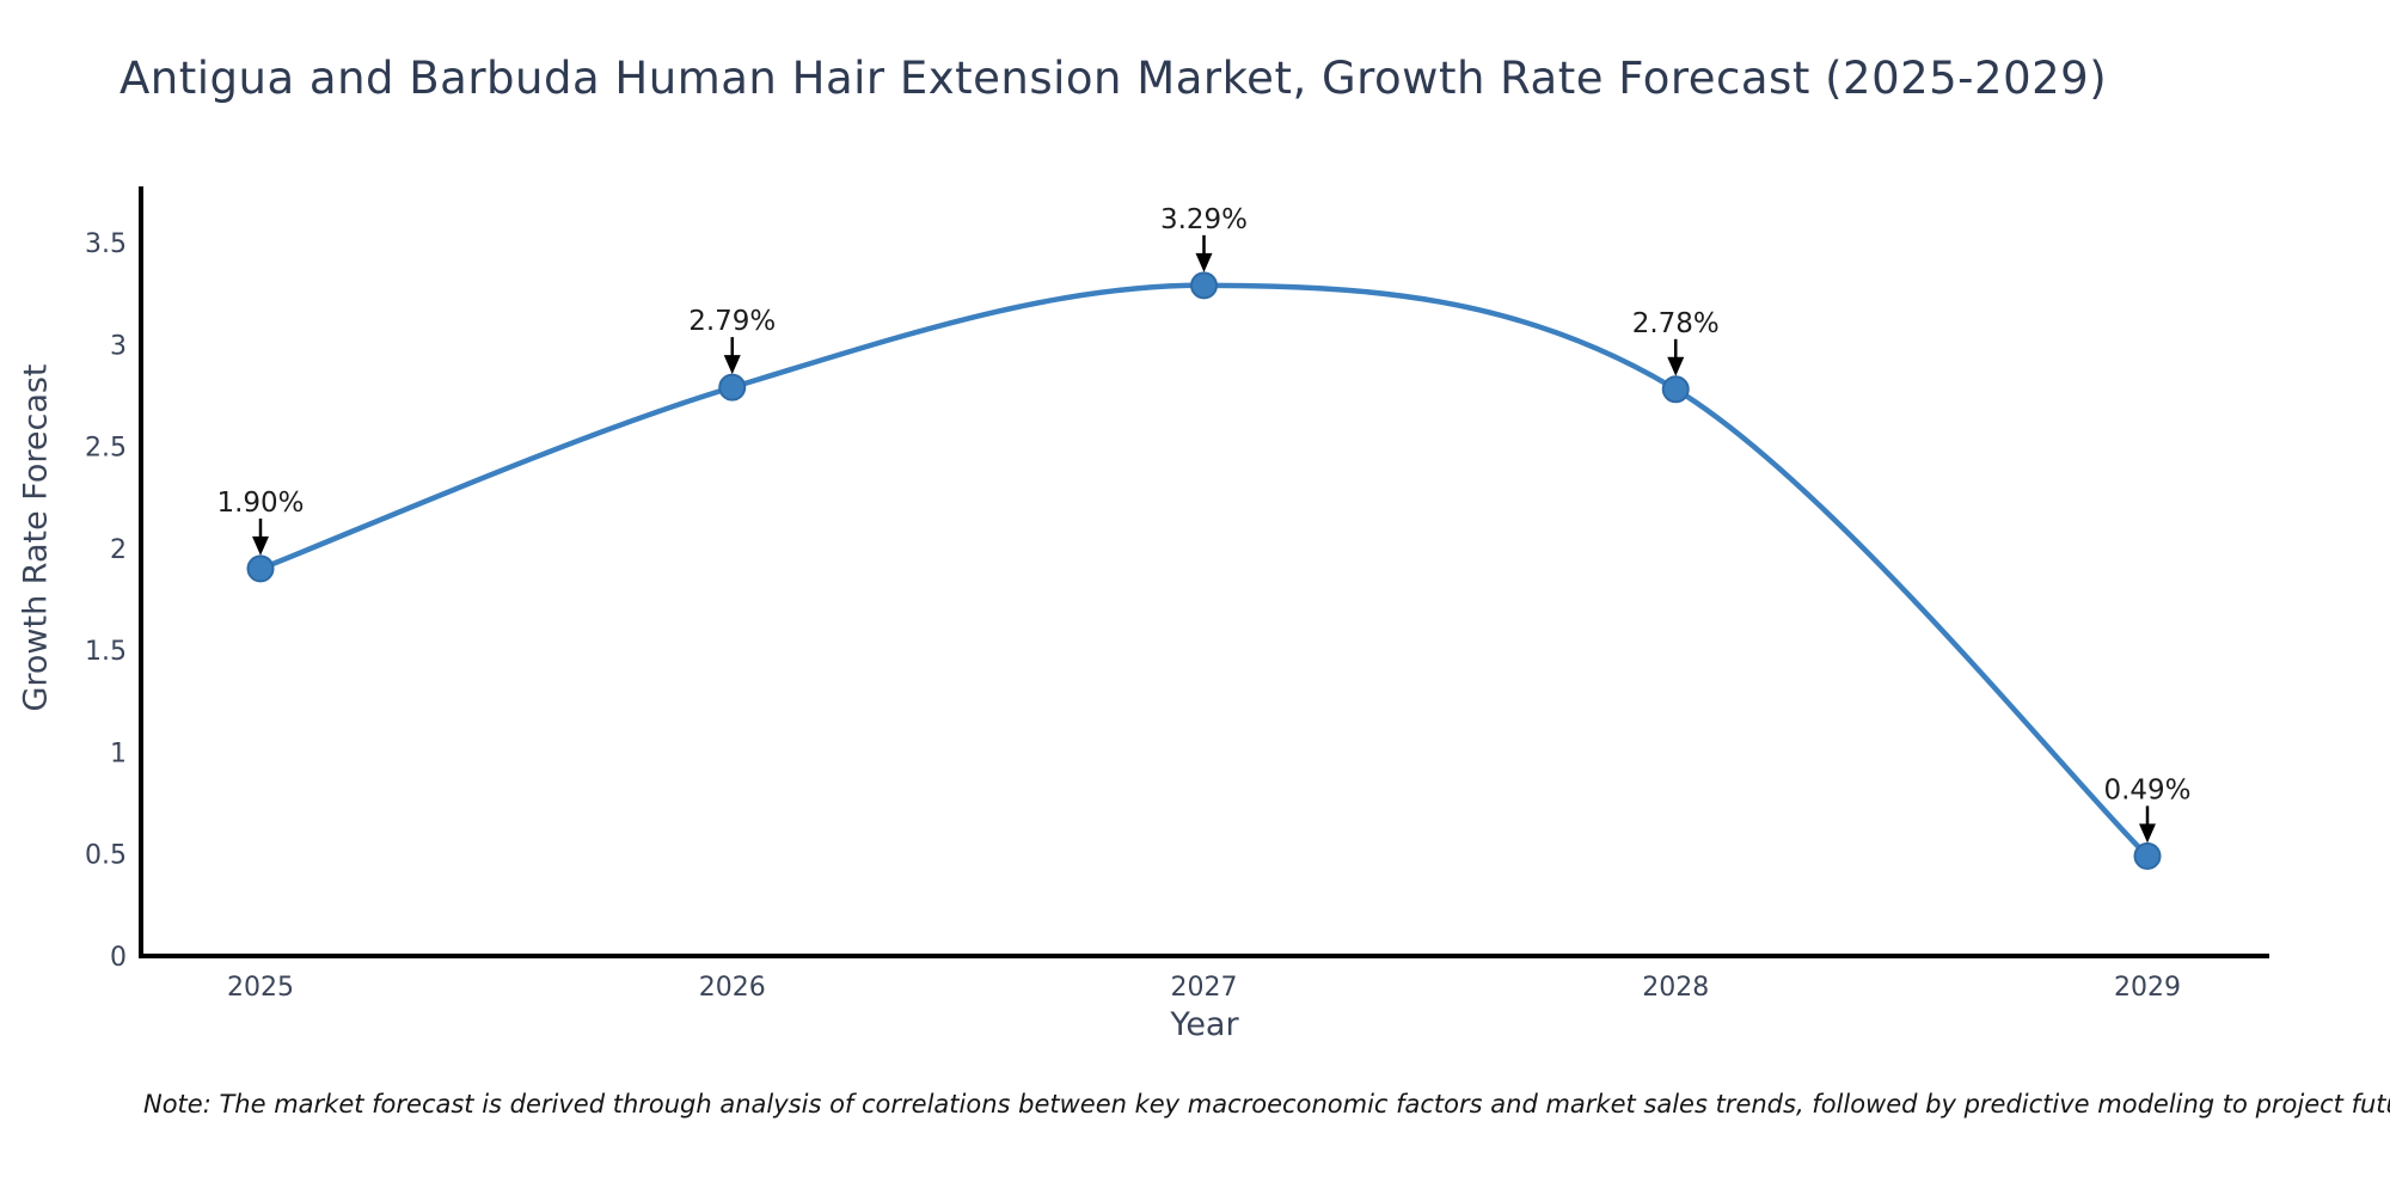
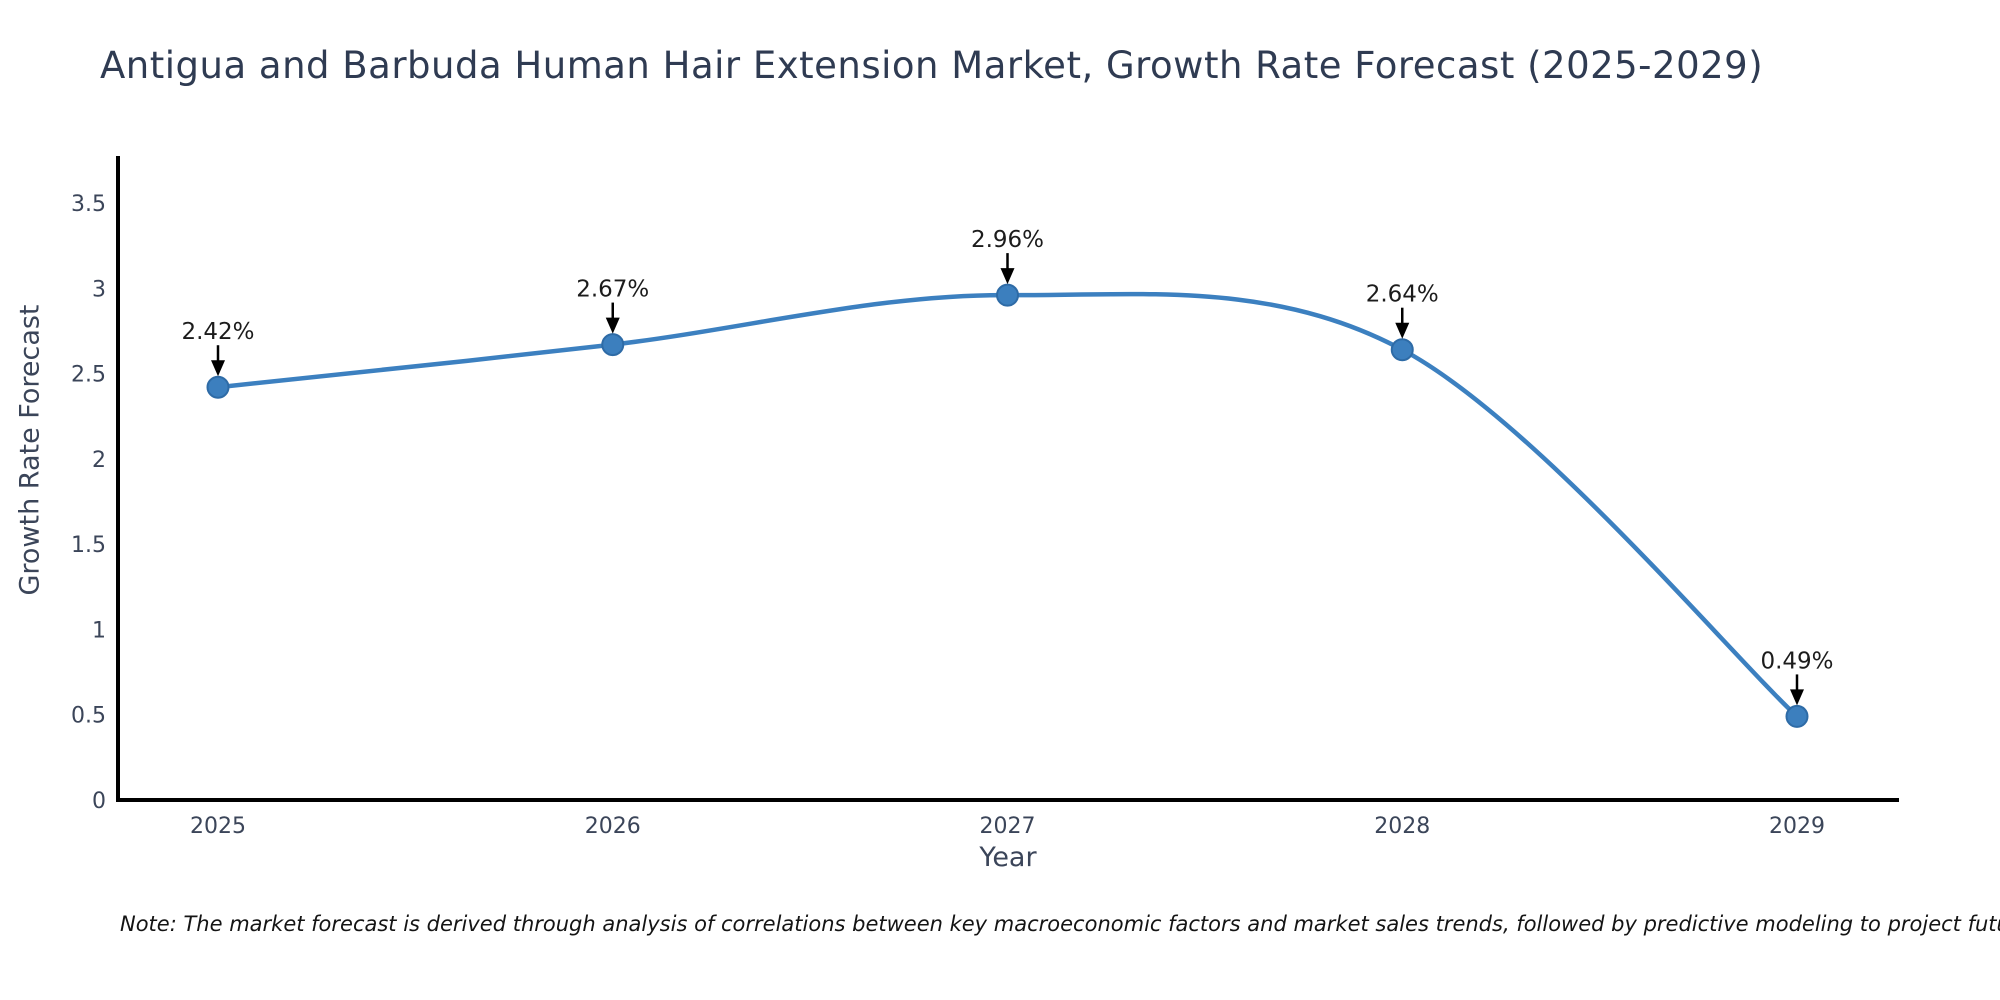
2025: 1.90% -> 2.42%
2026: 2.79% -> 2.67%
2027: 3.29% -> 2.96%
2028: 2.78% -> 2.64%
